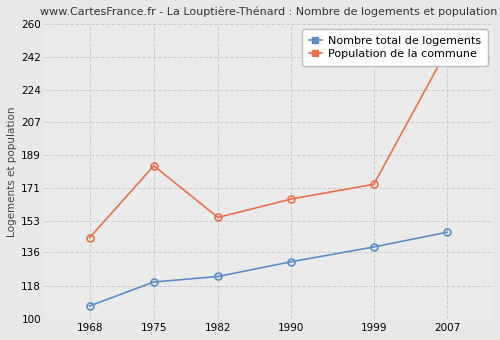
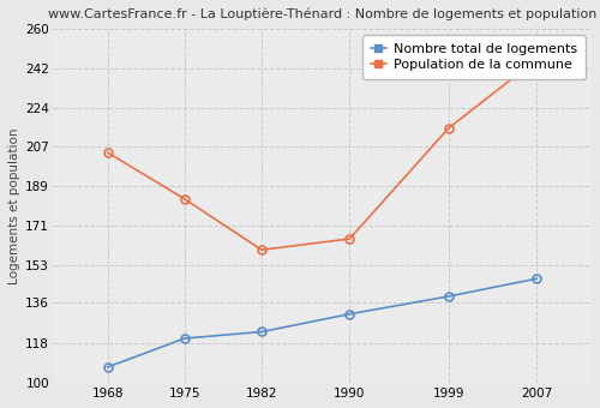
Population de la commune/1968: 144 -> 204
Population de la commune/1982: 155 -> 160
Population de la commune/1999: 173 -> 215
